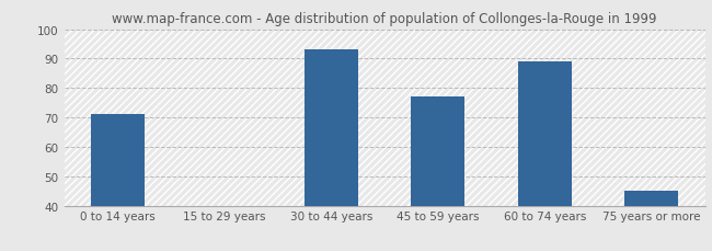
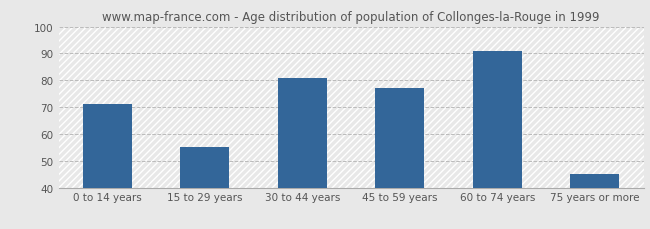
15 to 29 years: 40 -> 55
30 to 44 years: 93 -> 81
60 to 74 years: 89 -> 91
